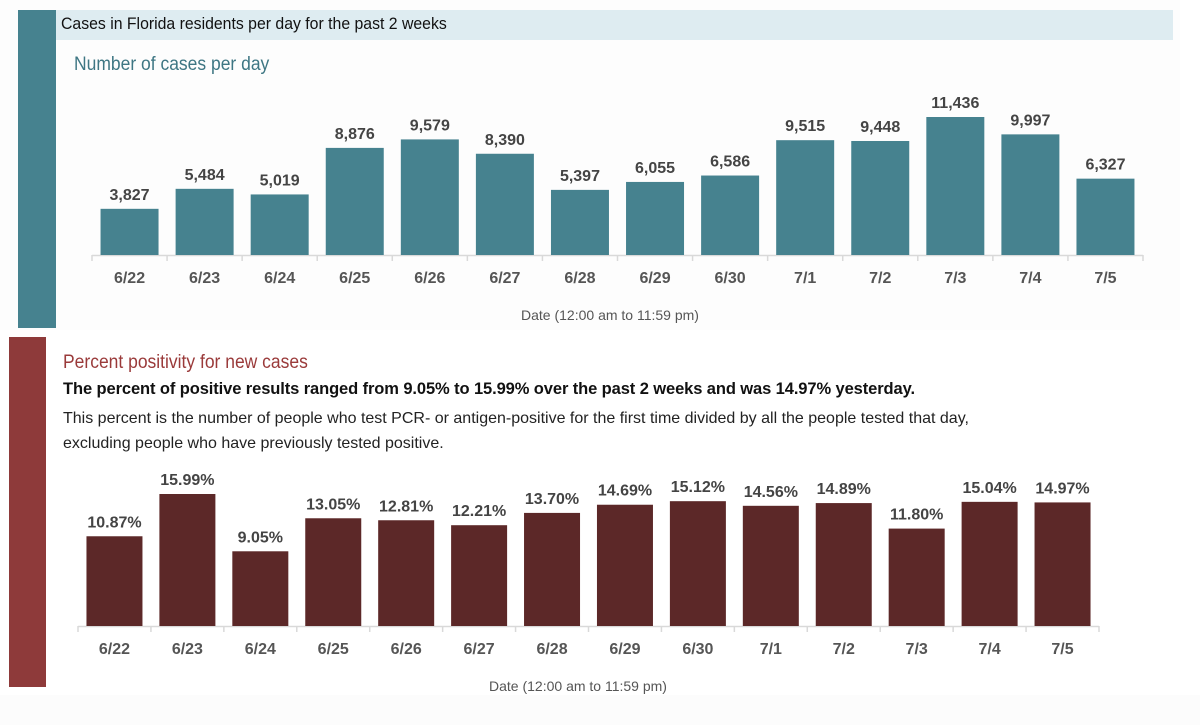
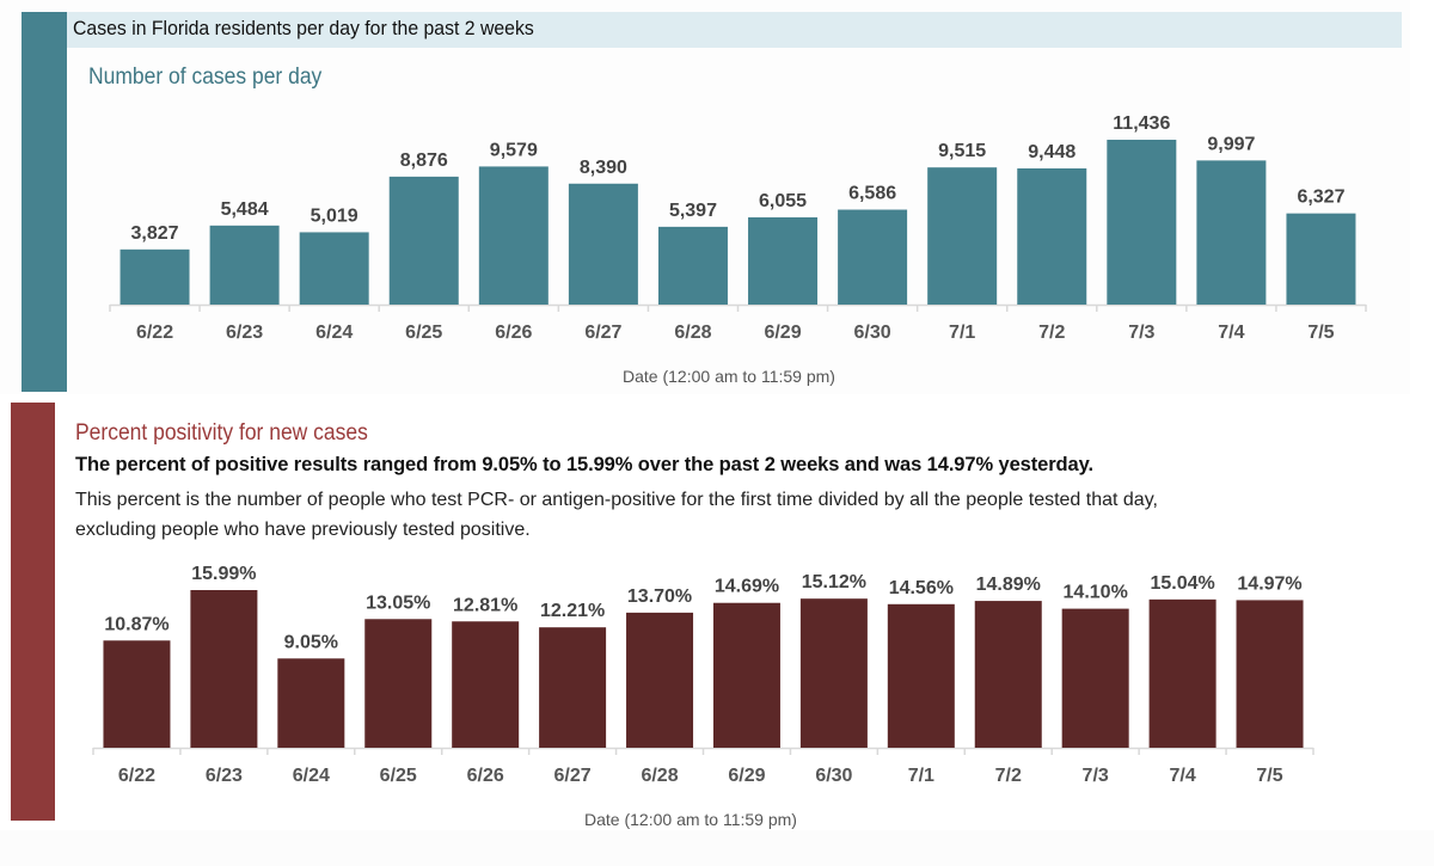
Percent positivity for new cases/7/3: 11.80% -> 14.10%
